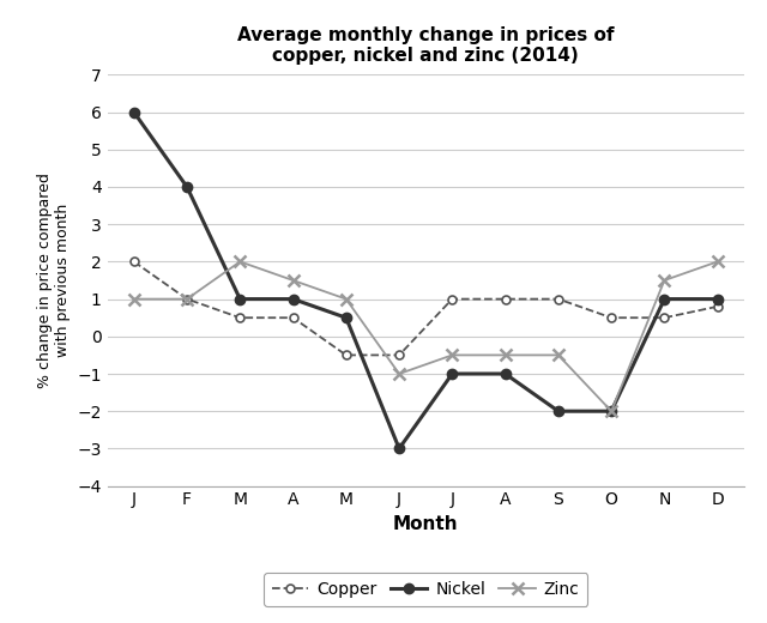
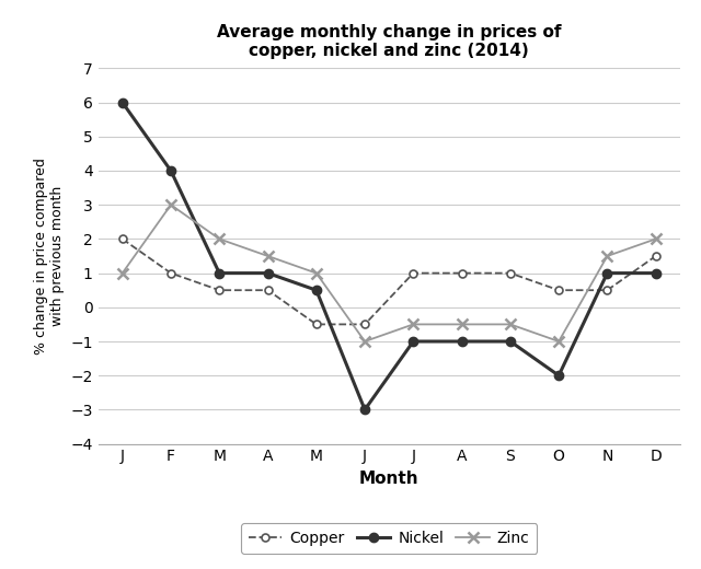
Zinc/F: 1.0 -> 3.0
Nickel/S: -2.0 -> -1.0
Zinc/O: -2.0 -> -1.0
Copper/D: 0.8 -> 1.5
